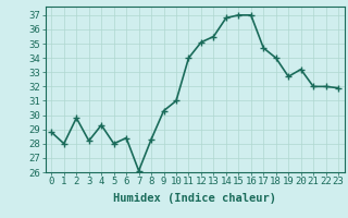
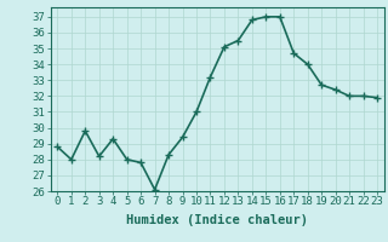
6: 28.4 -> 27.8
9: 30.3 -> 29.4
11: 34.0 -> 33.2
20: 33.2 -> 32.4
